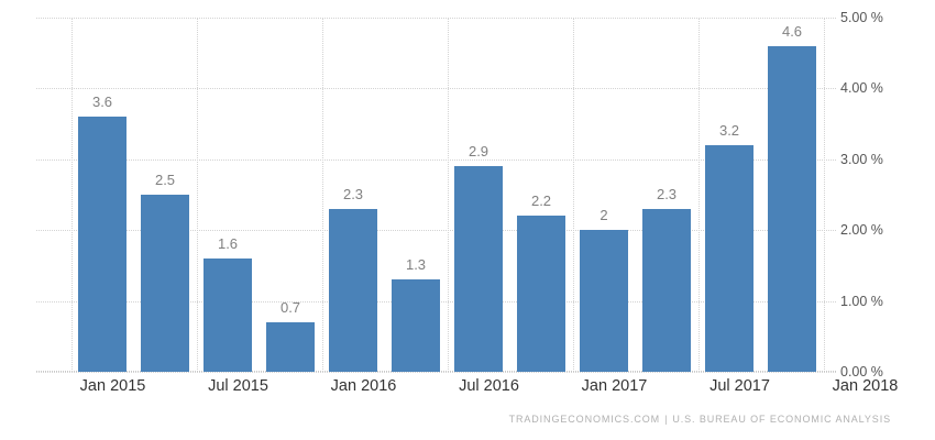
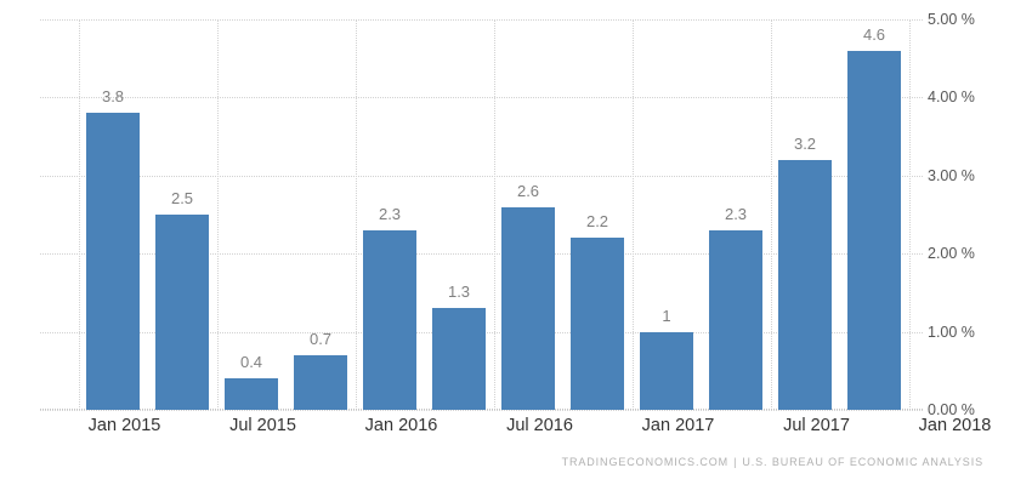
Jan 2015: 3.6 -> 3.8
Jul 2015: 1.6 -> 0.4
Jul 2016: 2.9 -> 2.6
Jan 2017: 2 -> 1
